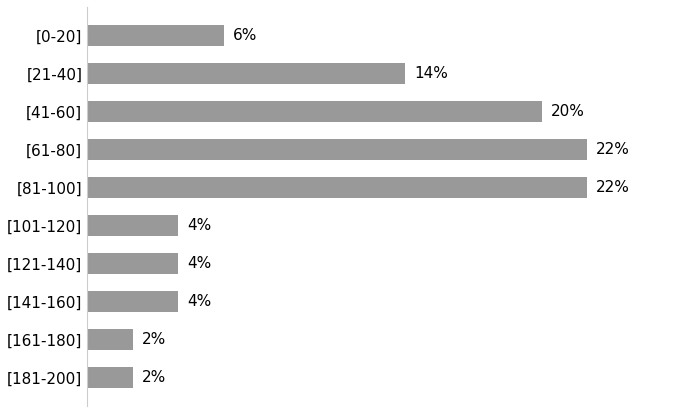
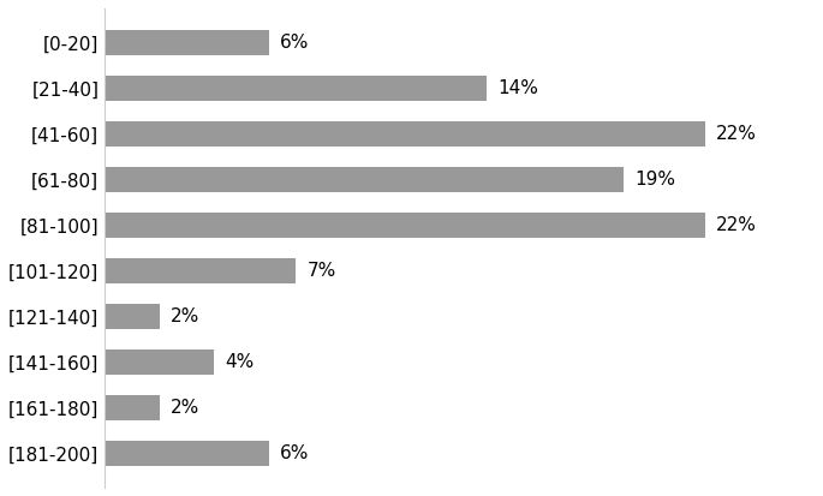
[41-60]: 20% -> 22%
[61-80]: 22% -> 19%
[101-120]: 4% -> 7%
[121-140]: 4% -> 2%
[181-200]: 2% -> 6%
